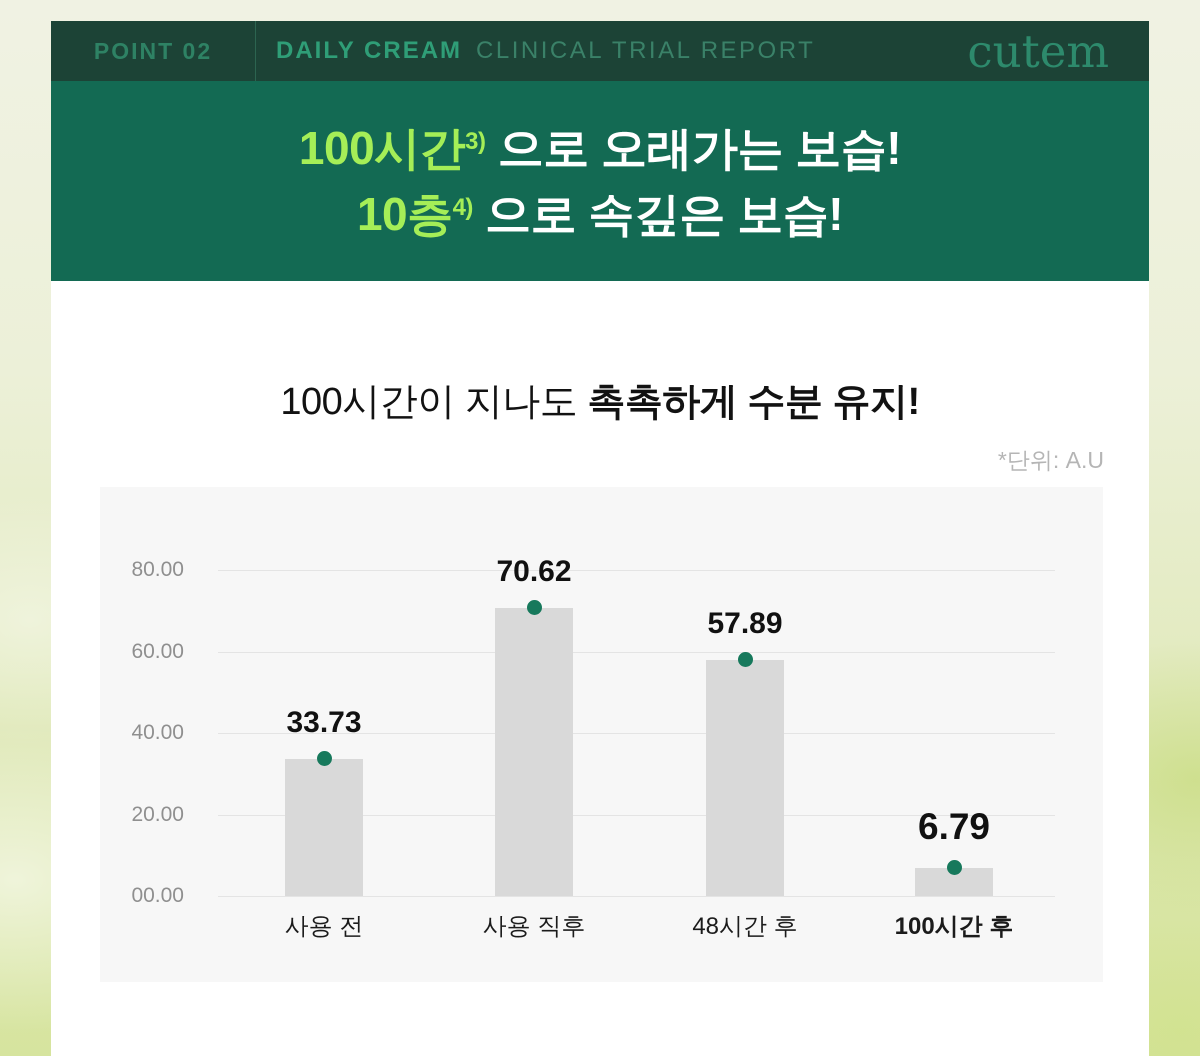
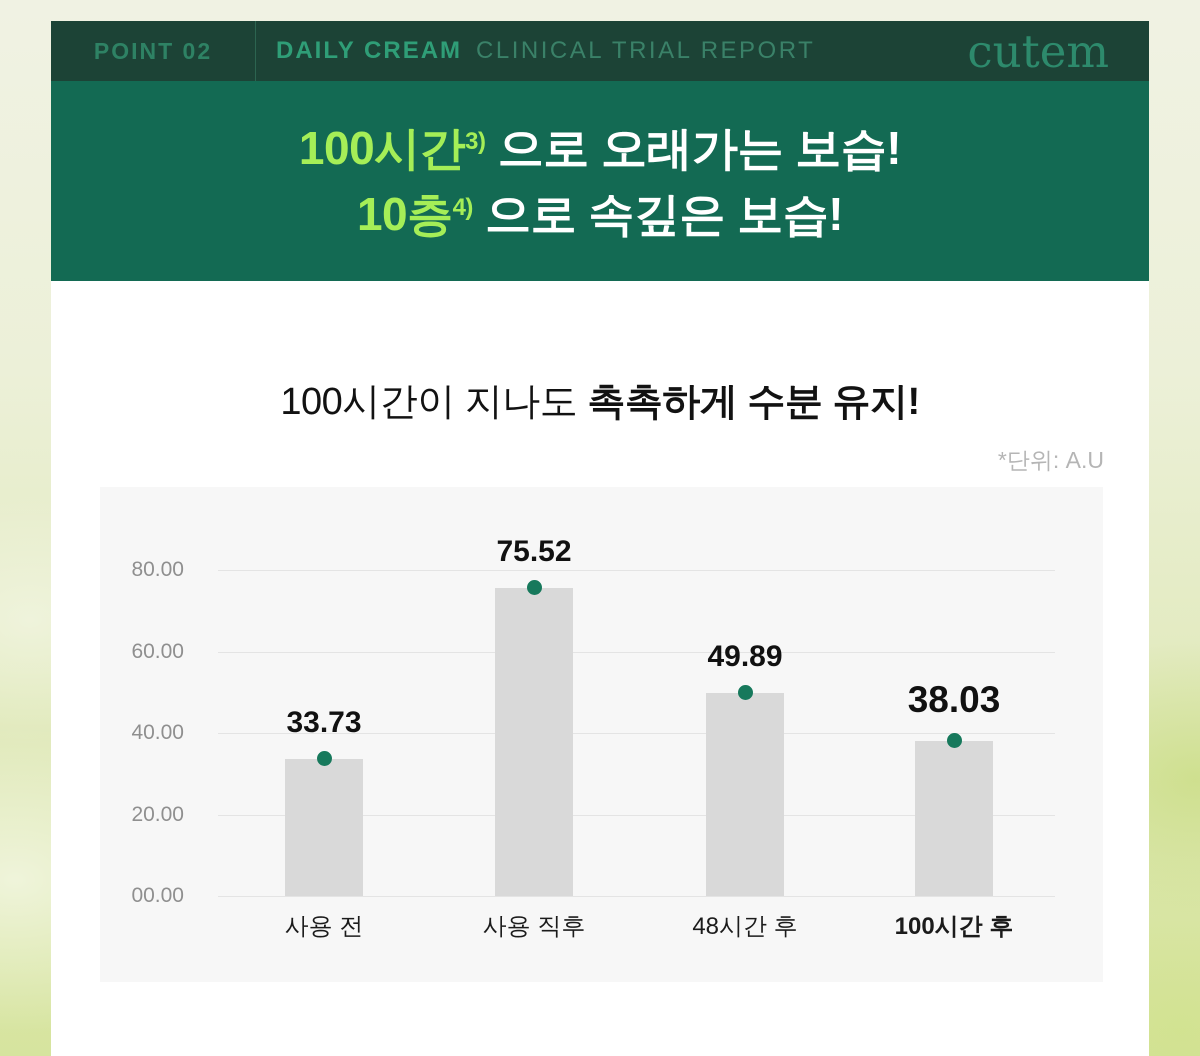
사용 직후: 70.62 -> 75.52
48시간 후: 57.89 -> 49.89
100시간 후: 6.79 -> 38.03
